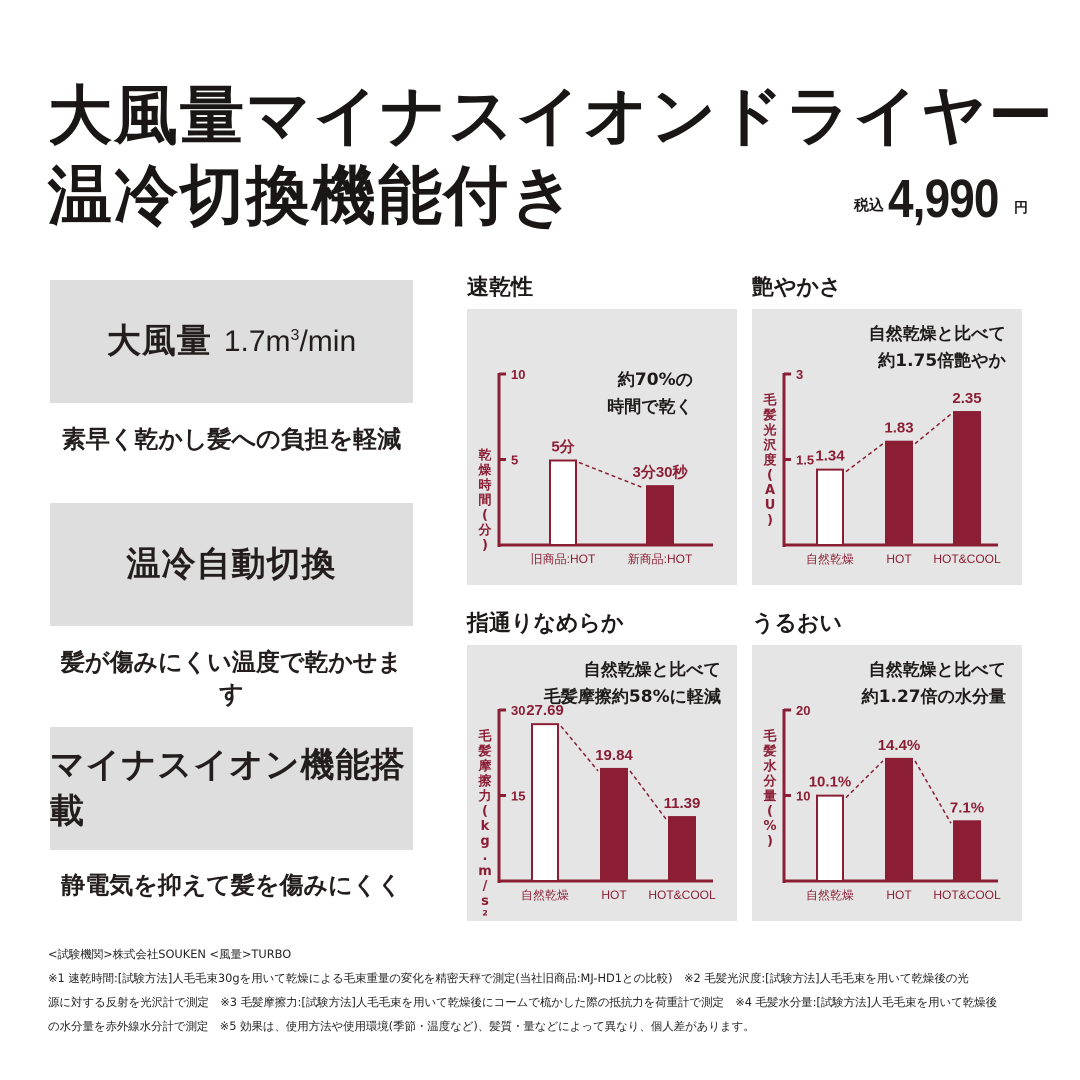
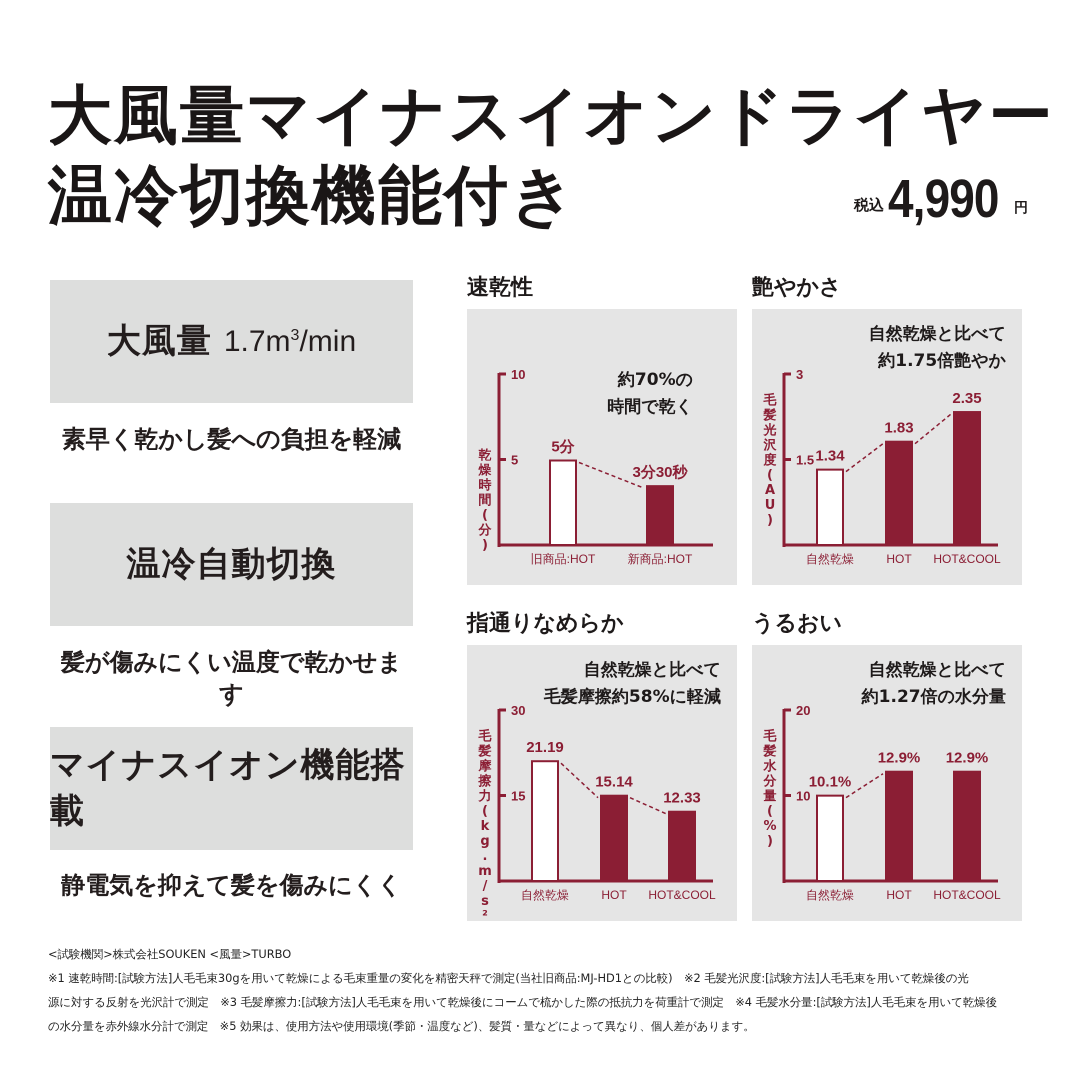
指通りなめらか/自然乾燥: 27.69 -> 21.19
指通りなめらか/HOT: 19.84 -> 15.14
指通りなめらか/HOT&COOL: 11.39 -> 12.33
うるおい/HOT: 14.4% -> 12.9%
うるおい/HOT&COOL: 7.1% -> 12.9%
